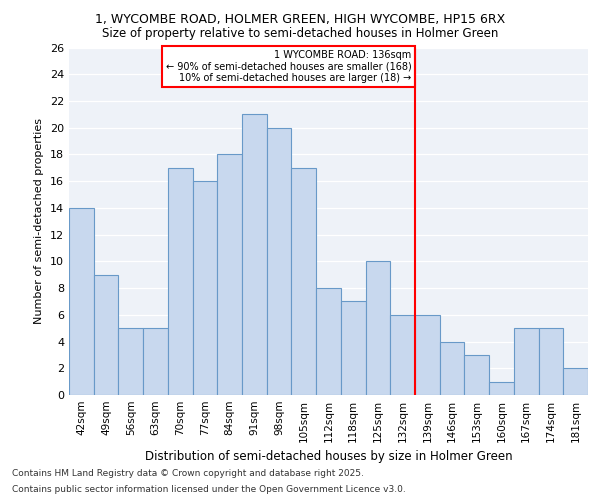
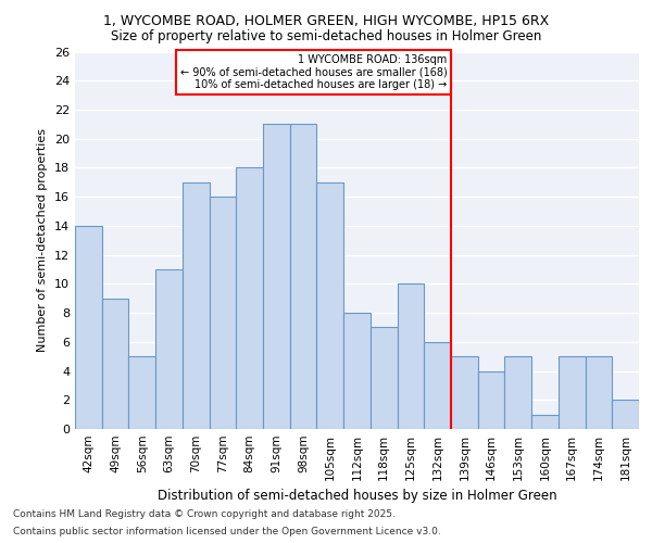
63sqm: 5 -> 11
98sqm: 20 -> 21
139sqm: 6 -> 5
153sqm: 3 -> 5
